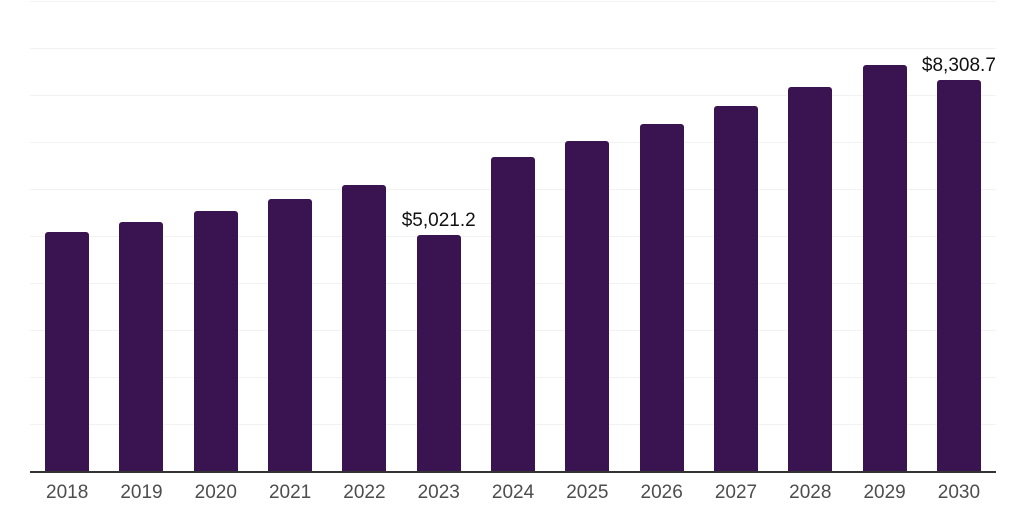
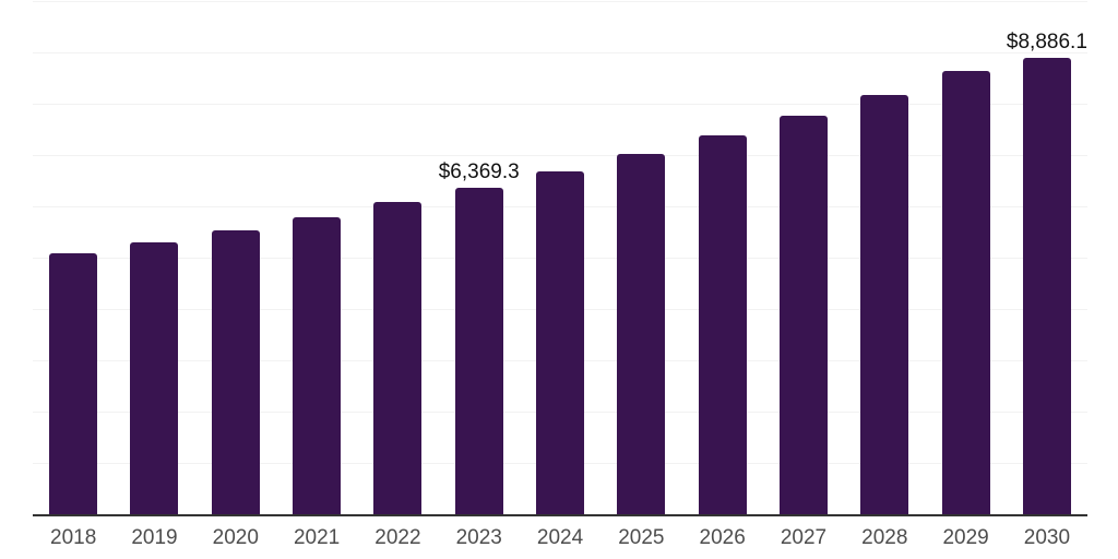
2023: $5,021.2 -> $6,369.3
2030: $8,308.7 -> $8,886.1
